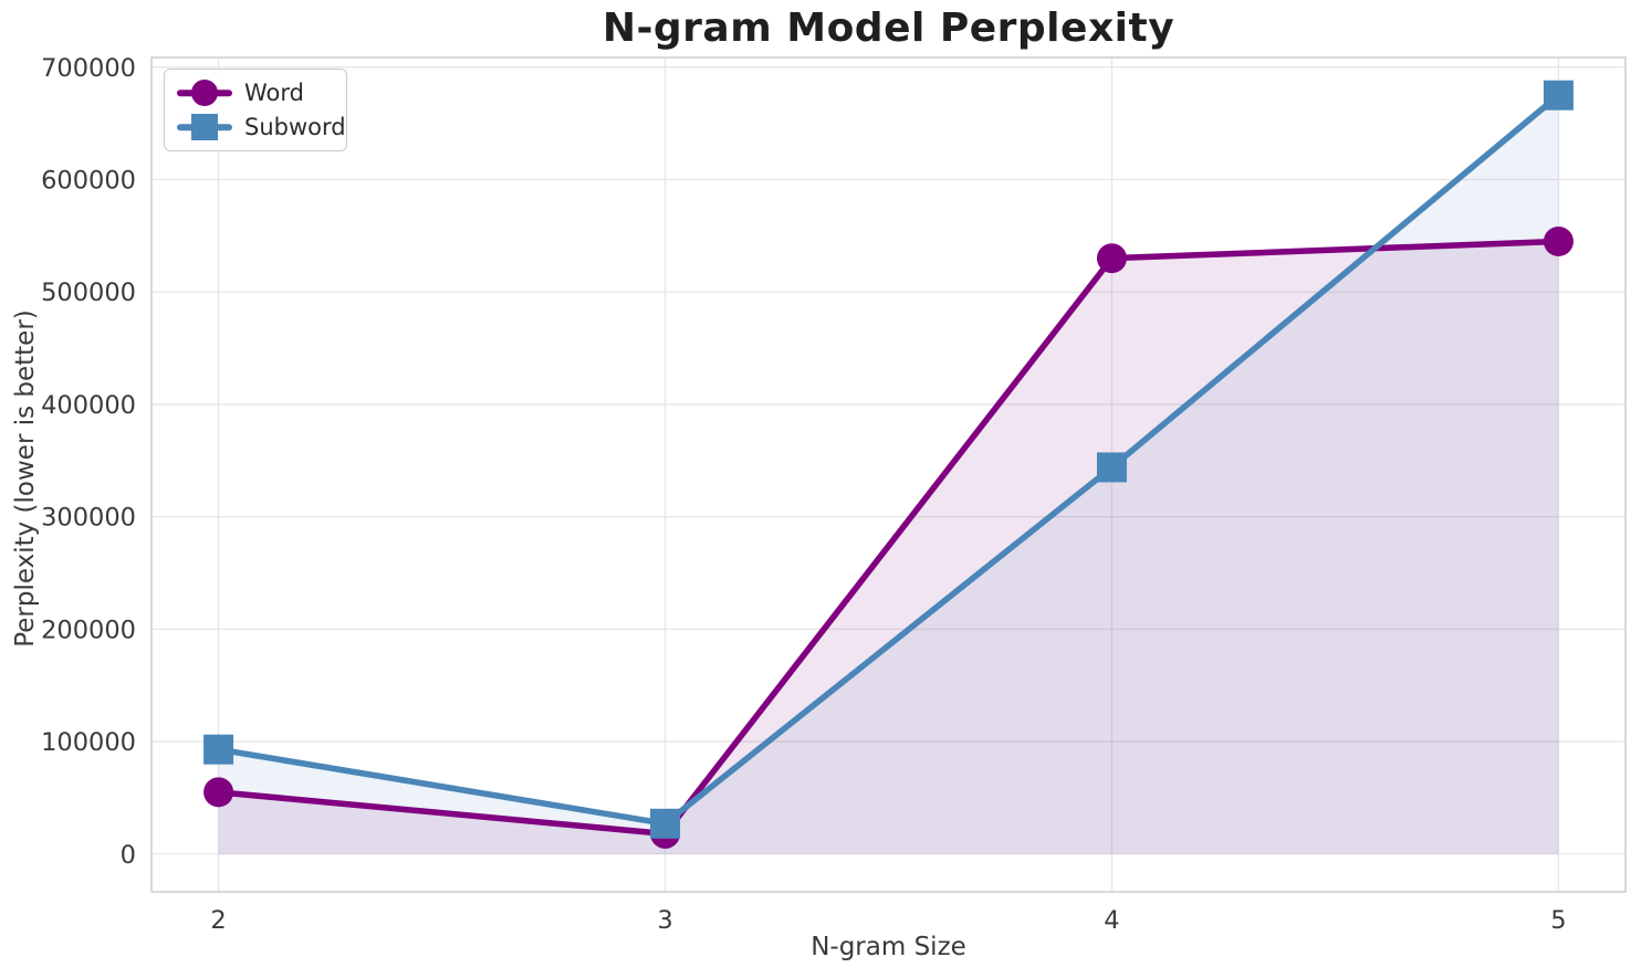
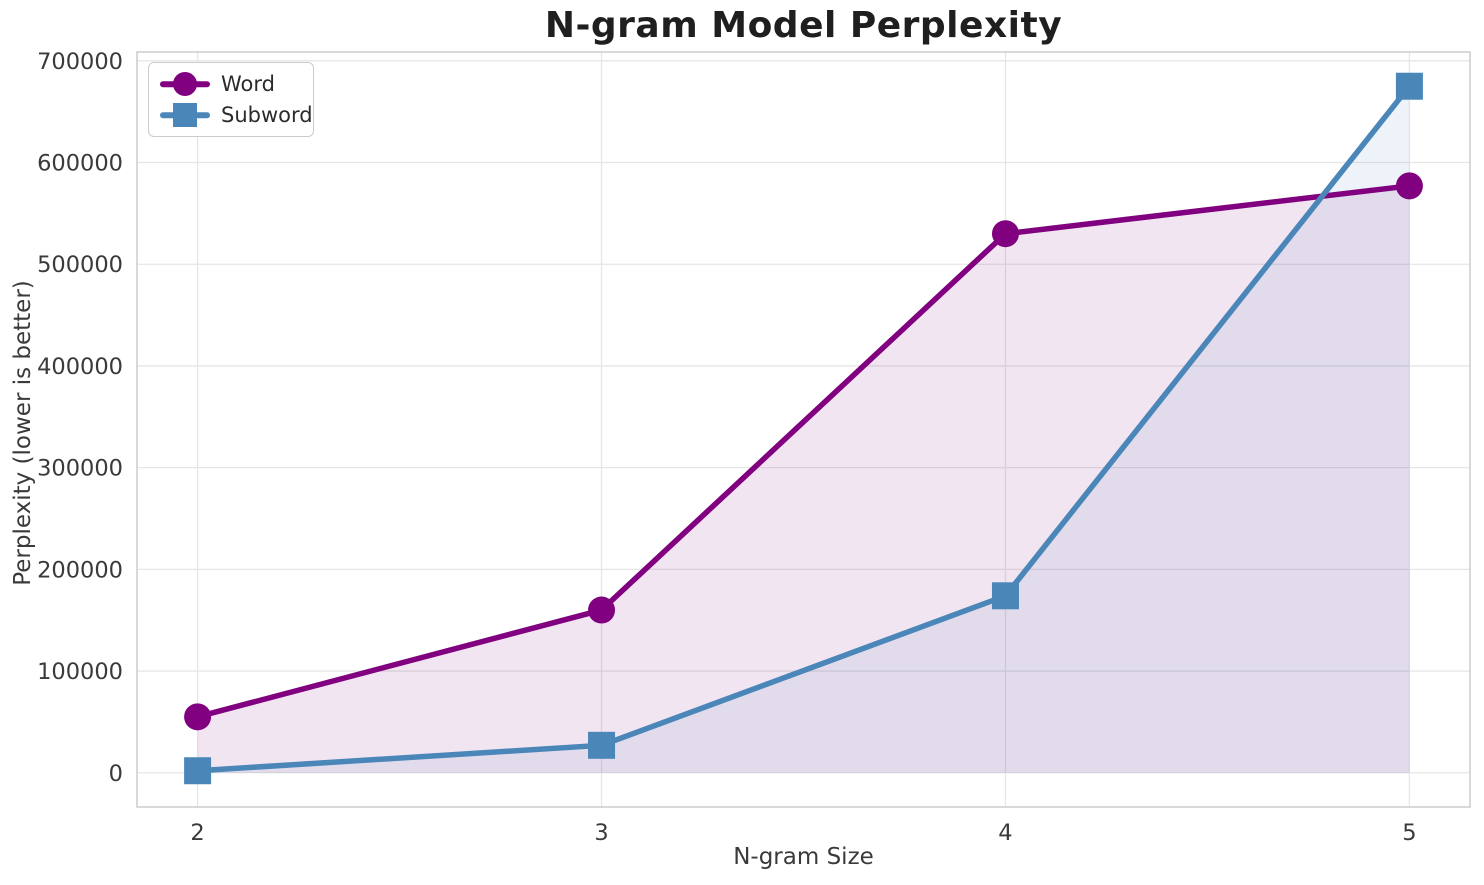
Subword/2: 93000 -> 2000
Word/3: 18000 -> 160000
Subword/4: 344000 -> 174000
Word/5: 545000 -> 577000
